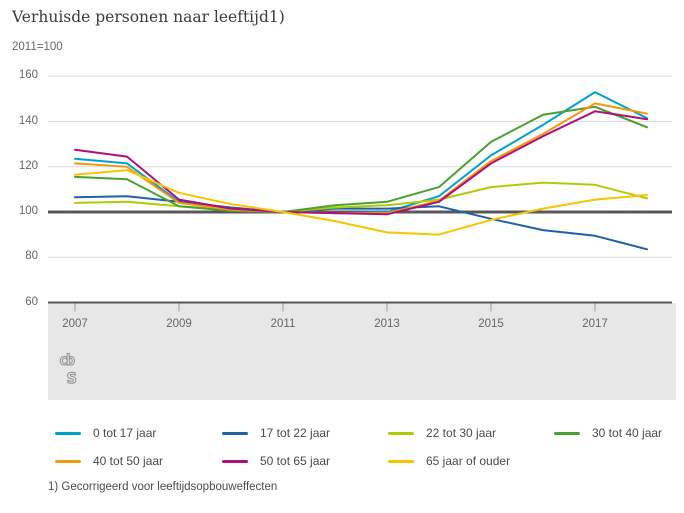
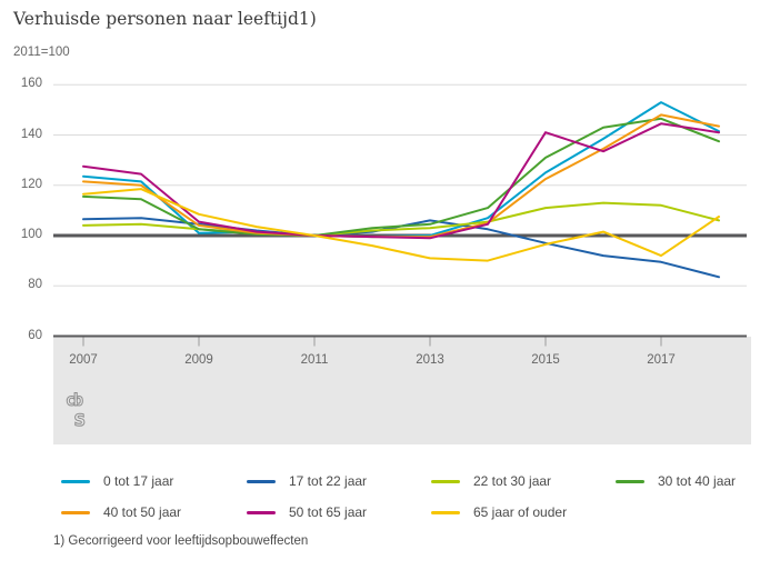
0 tot 17 jaar/2009: 104 -> 101
17 tot 22 jaar/2013: 102 -> 106
50 tot 65 jaar/2015: 122 -> 141
65 jaar of ouder/2017: 106 -> 92
